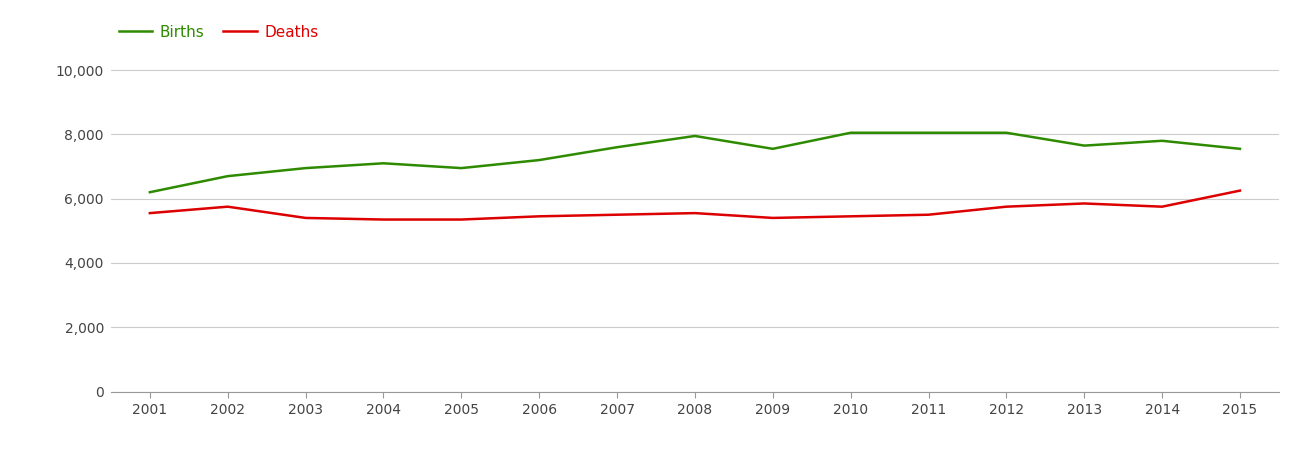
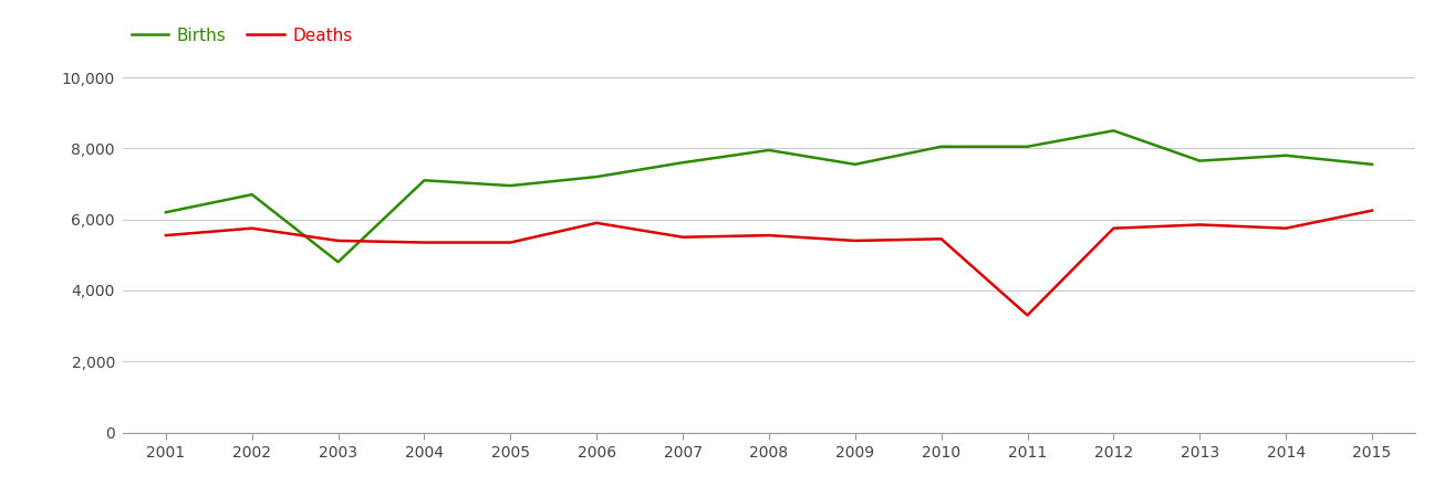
Births/2003: 6,950 -> 4,800
Deaths/2006: 5,450 -> 5,900
Deaths/2011: 5,500 -> 3,300
Births/2012: 8,050 -> 8,500
